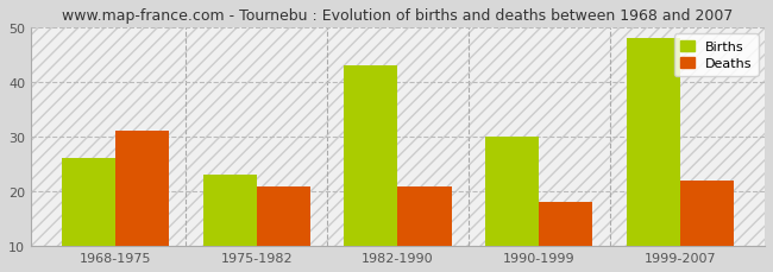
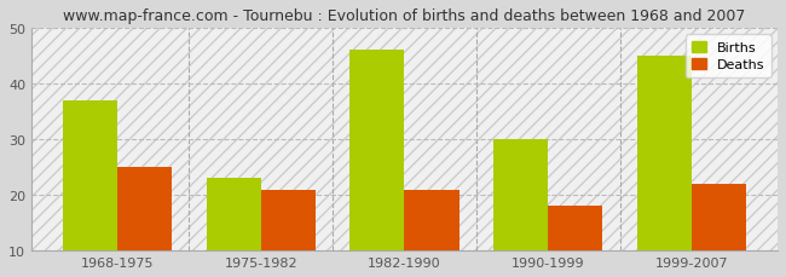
Births/1968-1975: 26 -> 37
Deaths/1968-1975: 31 -> 25
Births/1982-1990: 43 -> 46
Births/1999-2007: 48 -> 45
